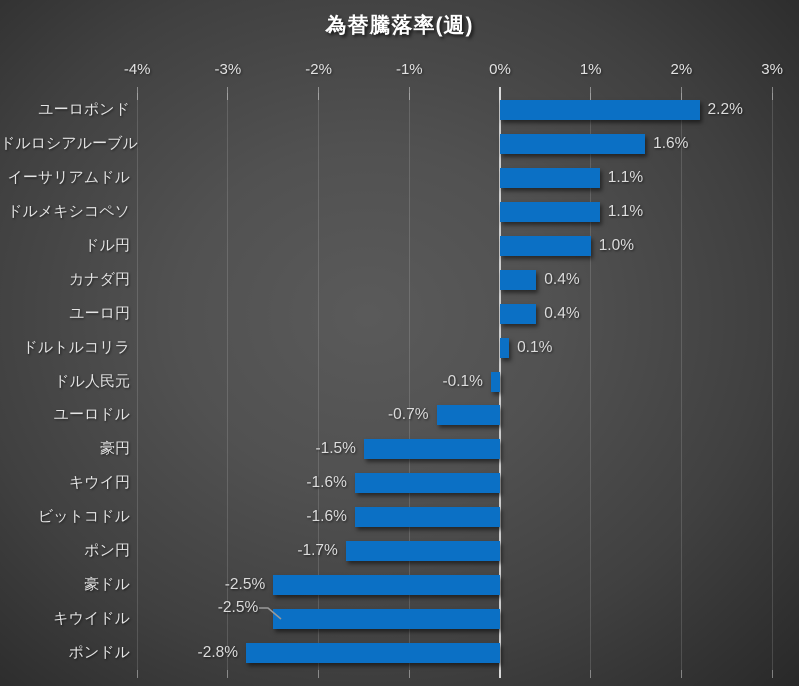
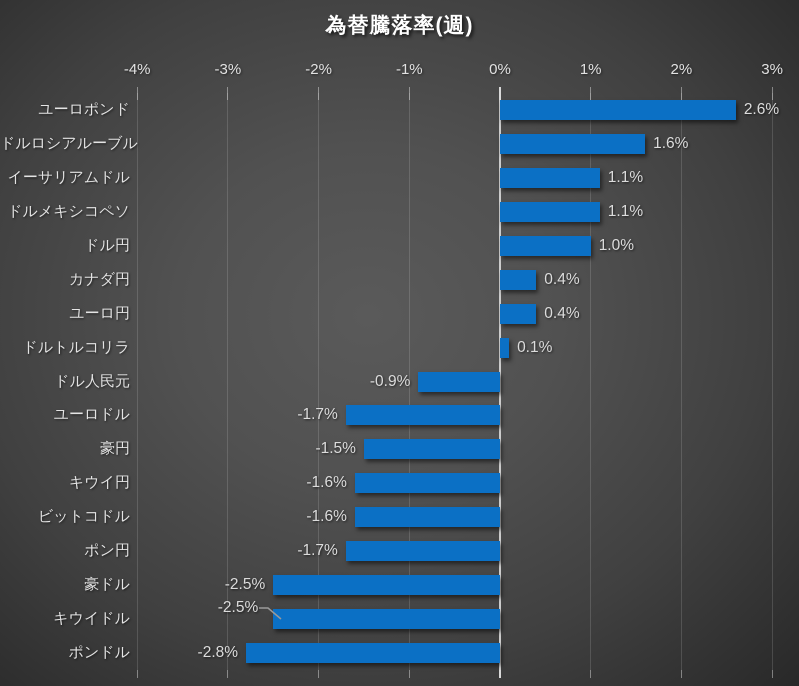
ユーロポンド: 2.2% -> 2.6%
ドル人民元: -0.1% -> -0.9%
ユーロドル: -0.7% -> -1.7%
